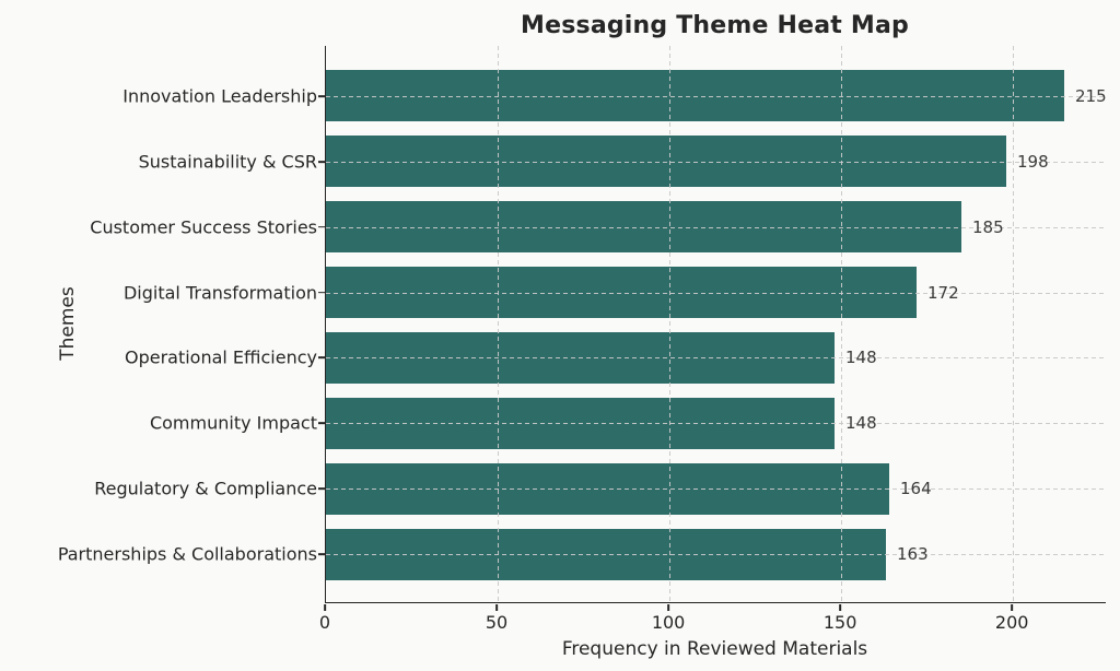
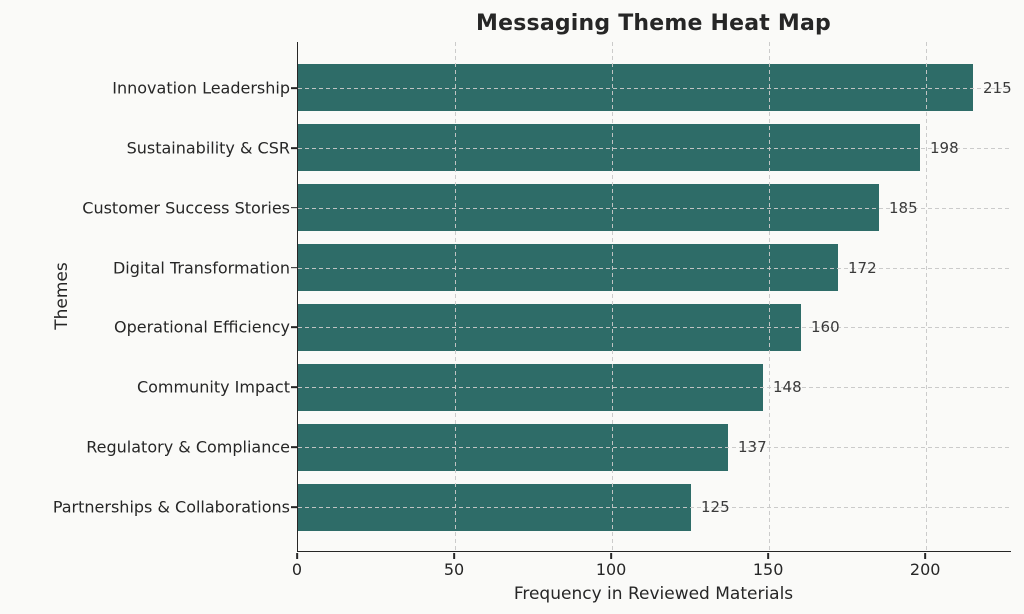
Operational Efficiency: 148 -> 160
Regulatory & Compliance: 164 -> 137
Partnerships & Collaborations: 163 -> 125
